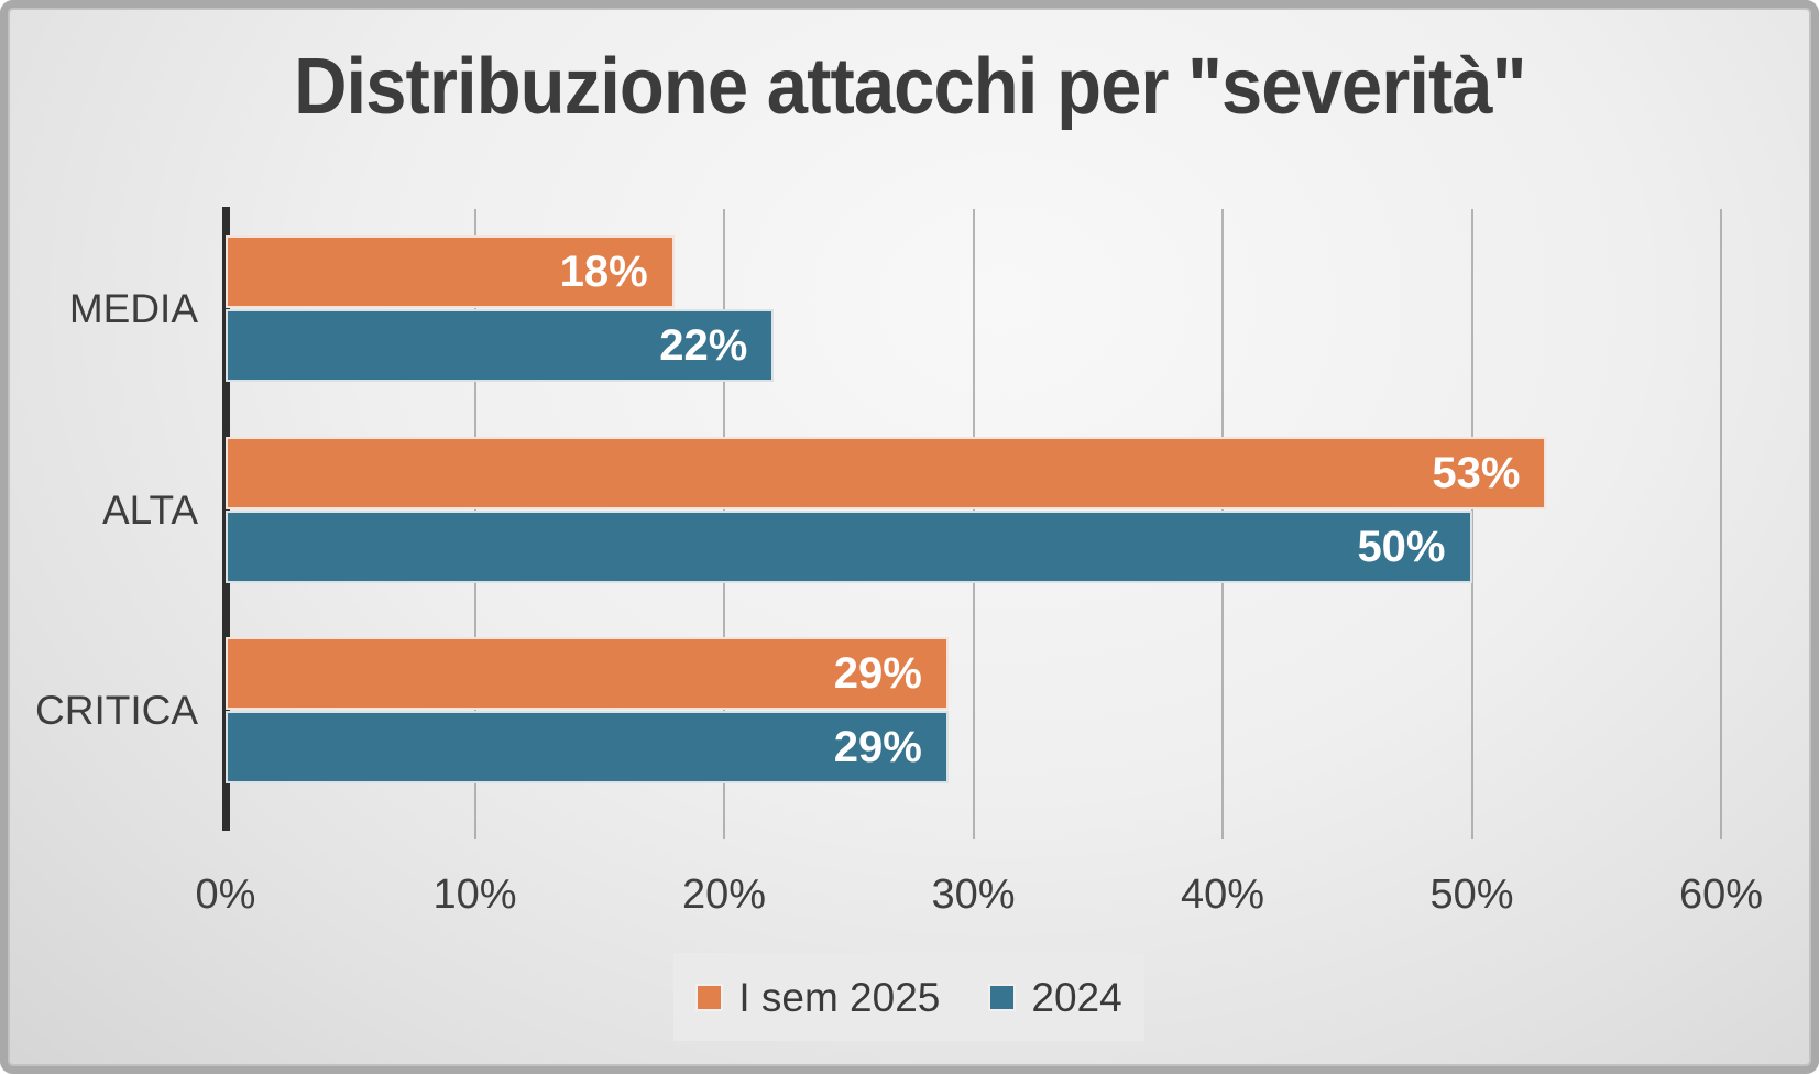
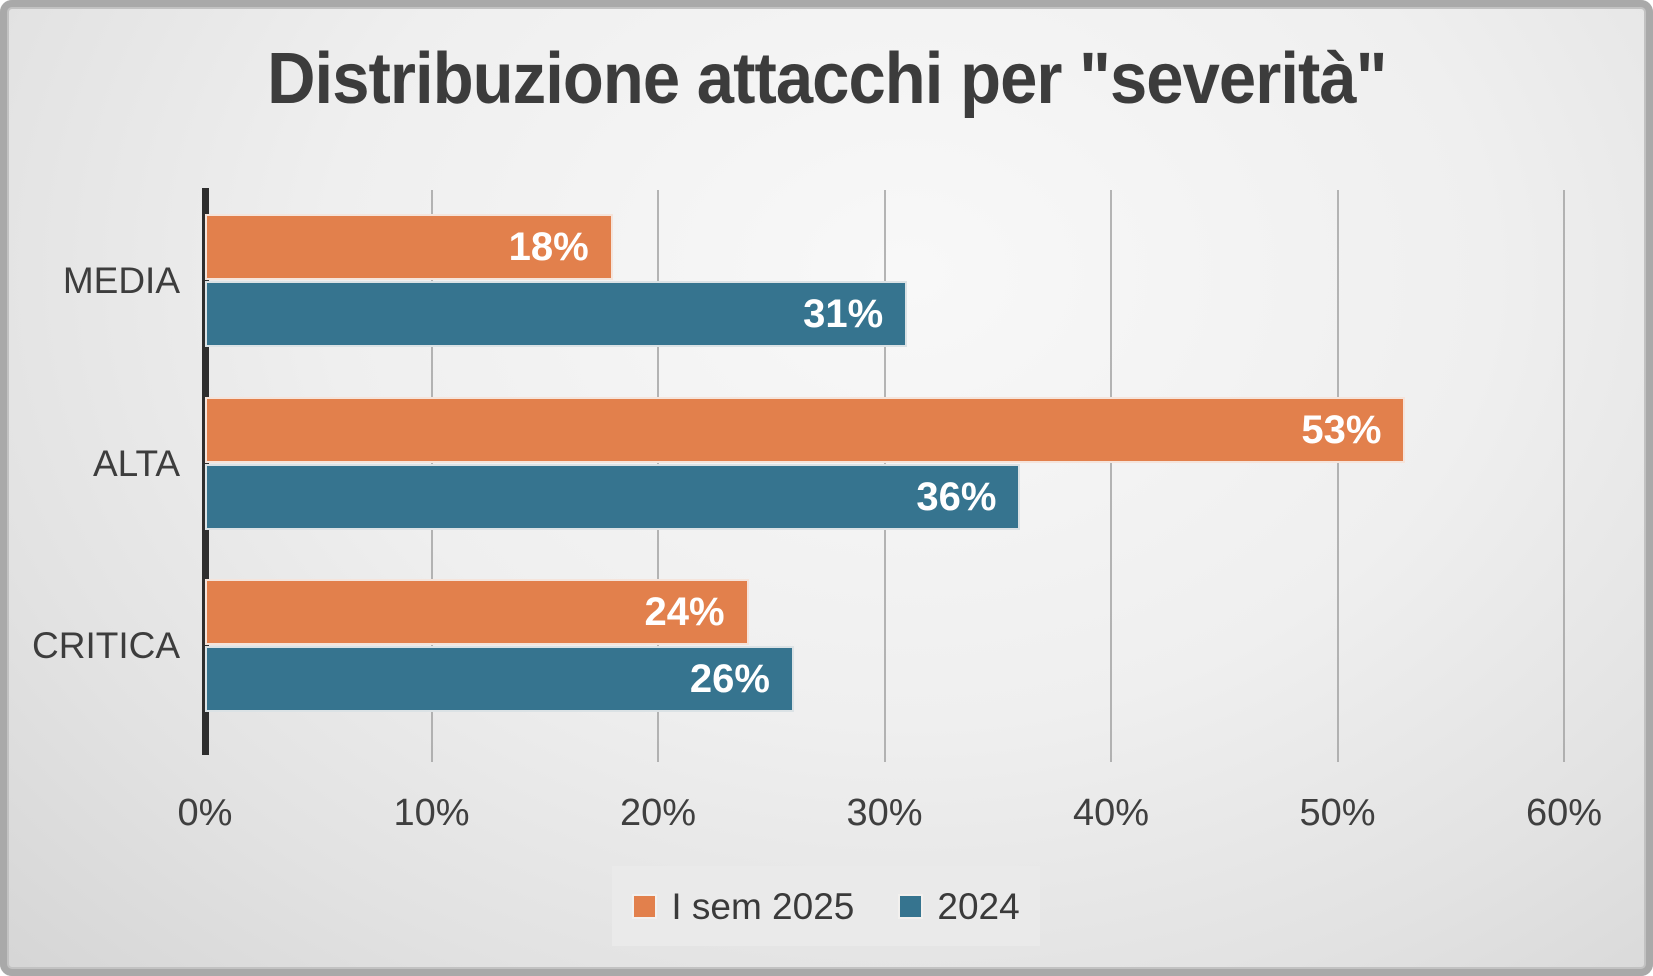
2024/MEDIA: 22% -> 31%
2024/ALTA: 50% -> 36%
I sem 2025/CRITICA: 29% -> 24%
2024/CRITICA: 29% -> 26%
